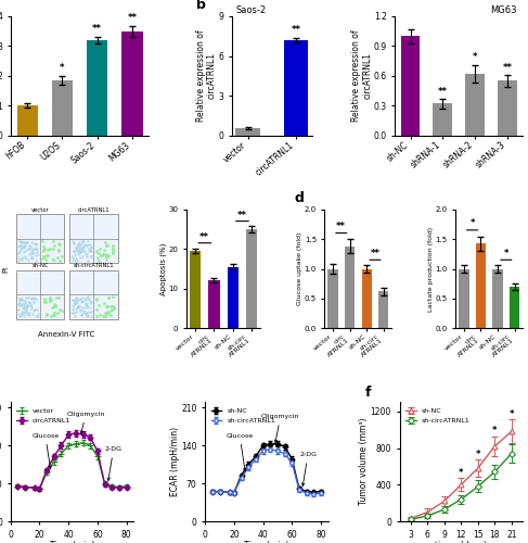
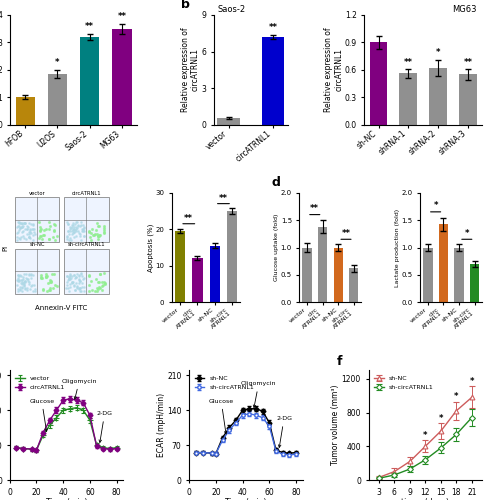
MG63/sh-NC: 1.00 -> 0.90
MG63/shRNA-1: 0.32 -> 0.56
